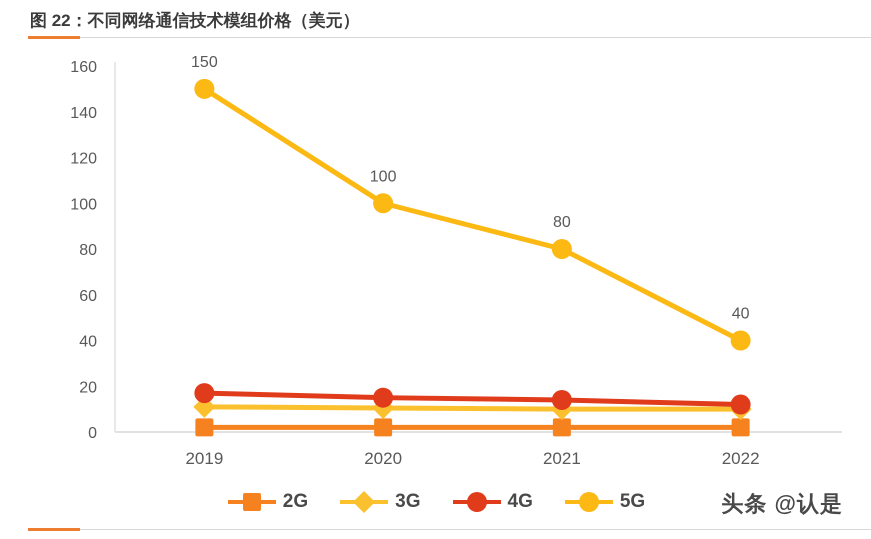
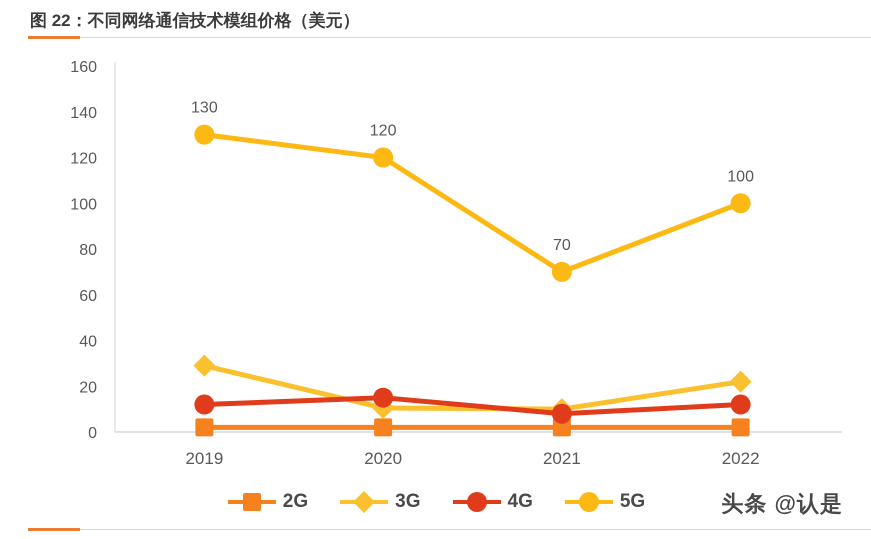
3G/2019: 11 -> 29
4G/2019: 17 -> 12
5G/2019: 150 -> 130
5G/2020: 100 -> 120
4G/2021: 14 -> 8
5G/2021: 80 -> 70
3G/2022: 10 -> 22
5G/2022: 40 -> 100
